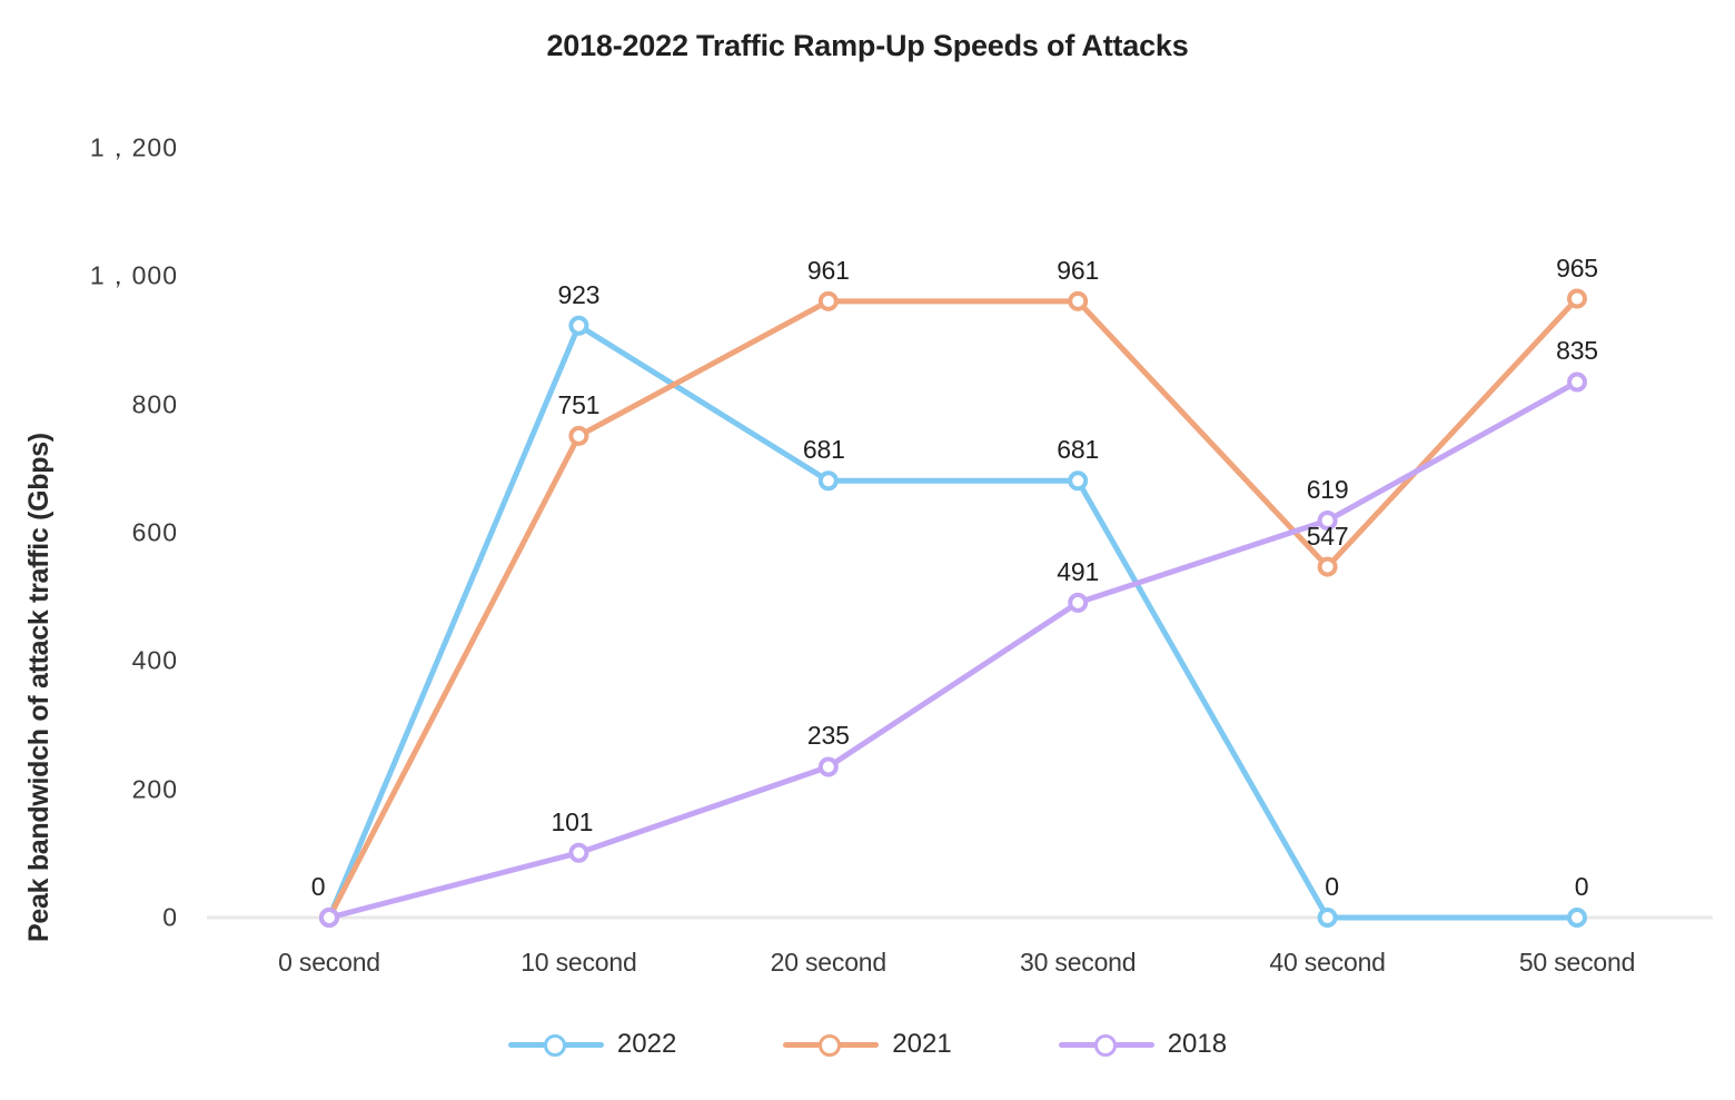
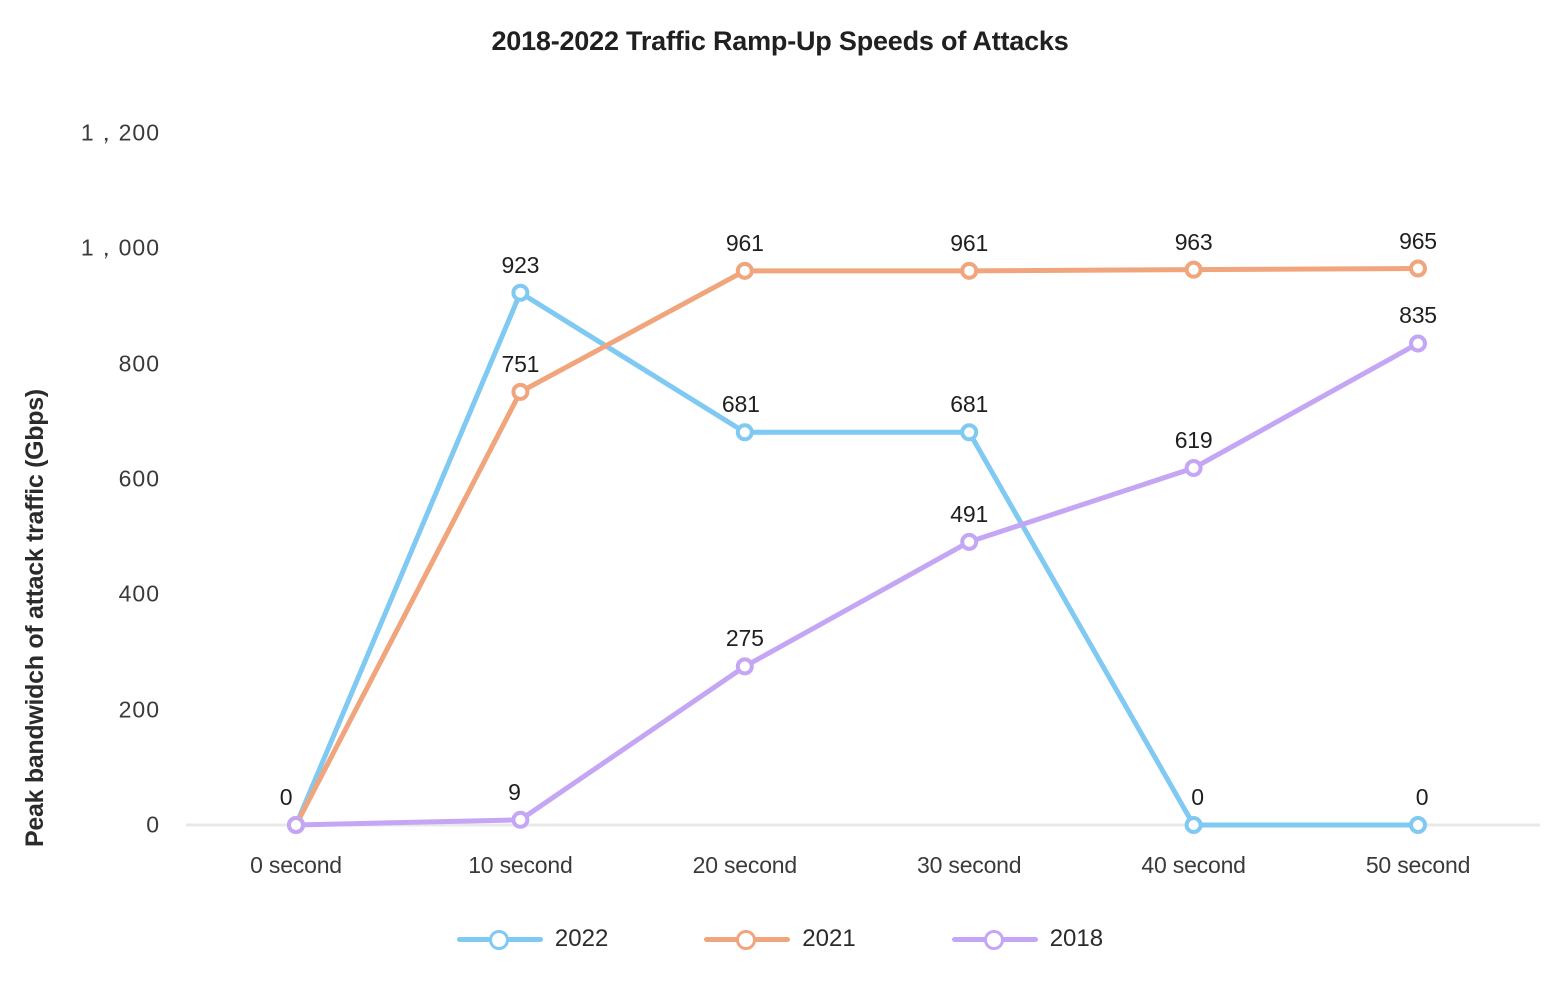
2018/10 second: 101 -> 9
2018/20 second: 235 -> 275
2021/40 second: 547 -> 963
